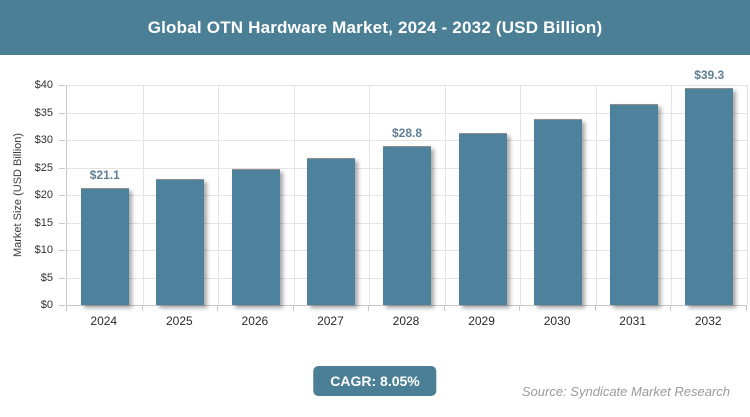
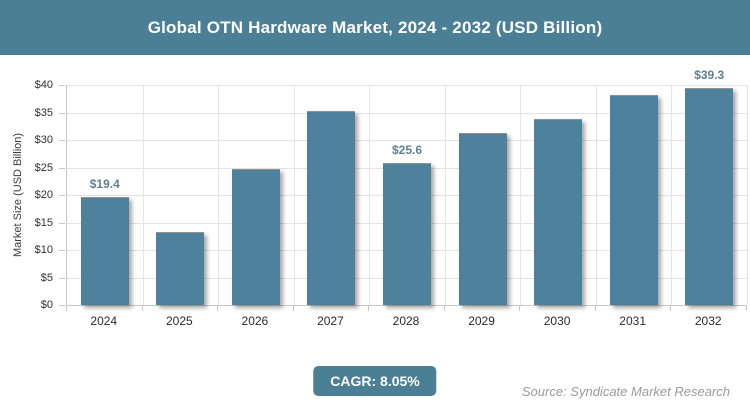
2024: $21.1 -> $19.4
2025: $23 -> $13
2027: $27 -> $35
2028: $28.8 -> $25.6
2031: $36 -> $38
